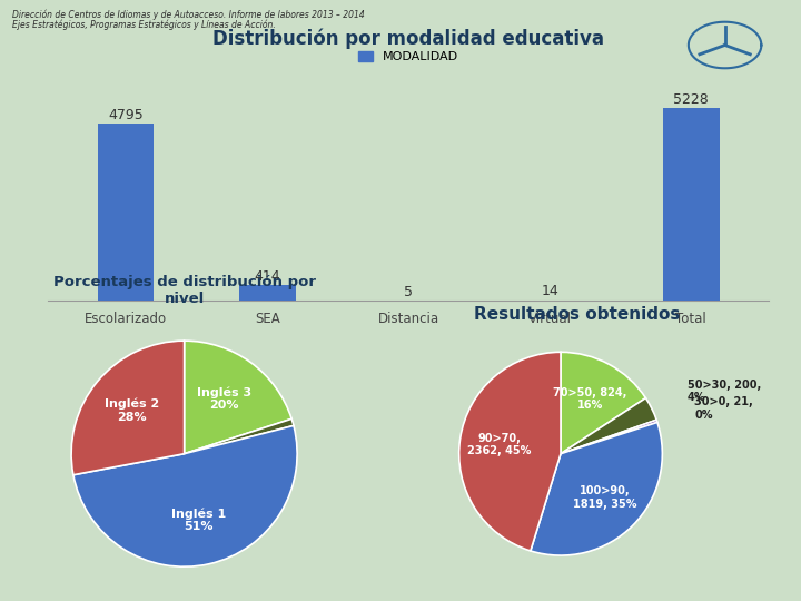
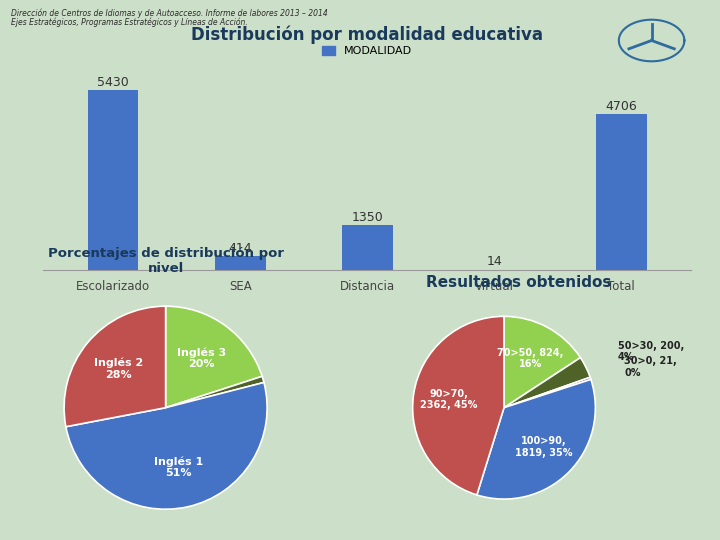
Distribución por modalidad educativa/Escolarizado: 4795 -> 5430
Distribución por modalidad educativa/Distancia: 5 -> 1350
Distribución por modalidad educativa/Total: 5228 -> 4706
